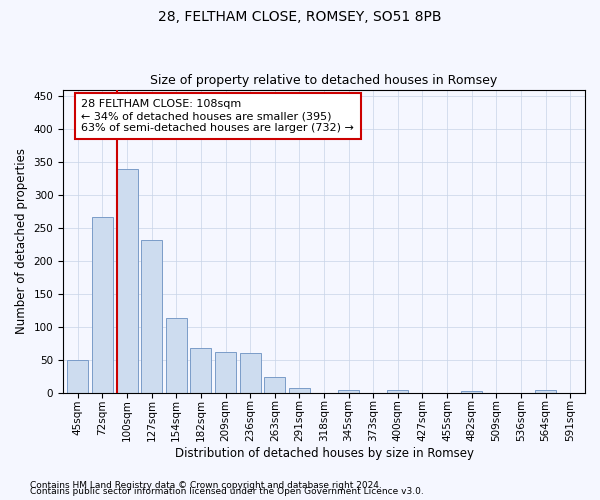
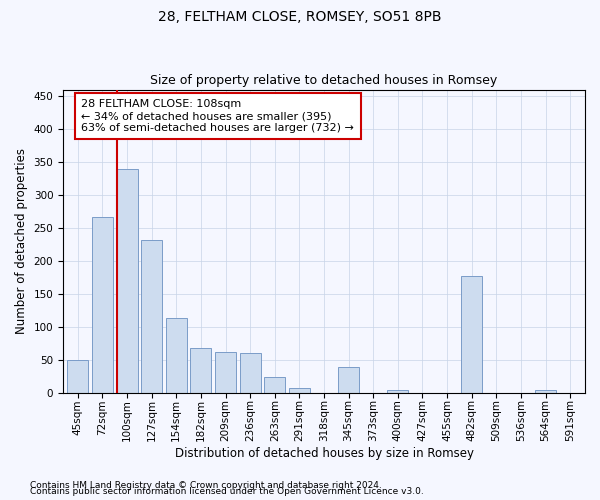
345sqm: 5 -> 40
482sqm: 3 -> 178
